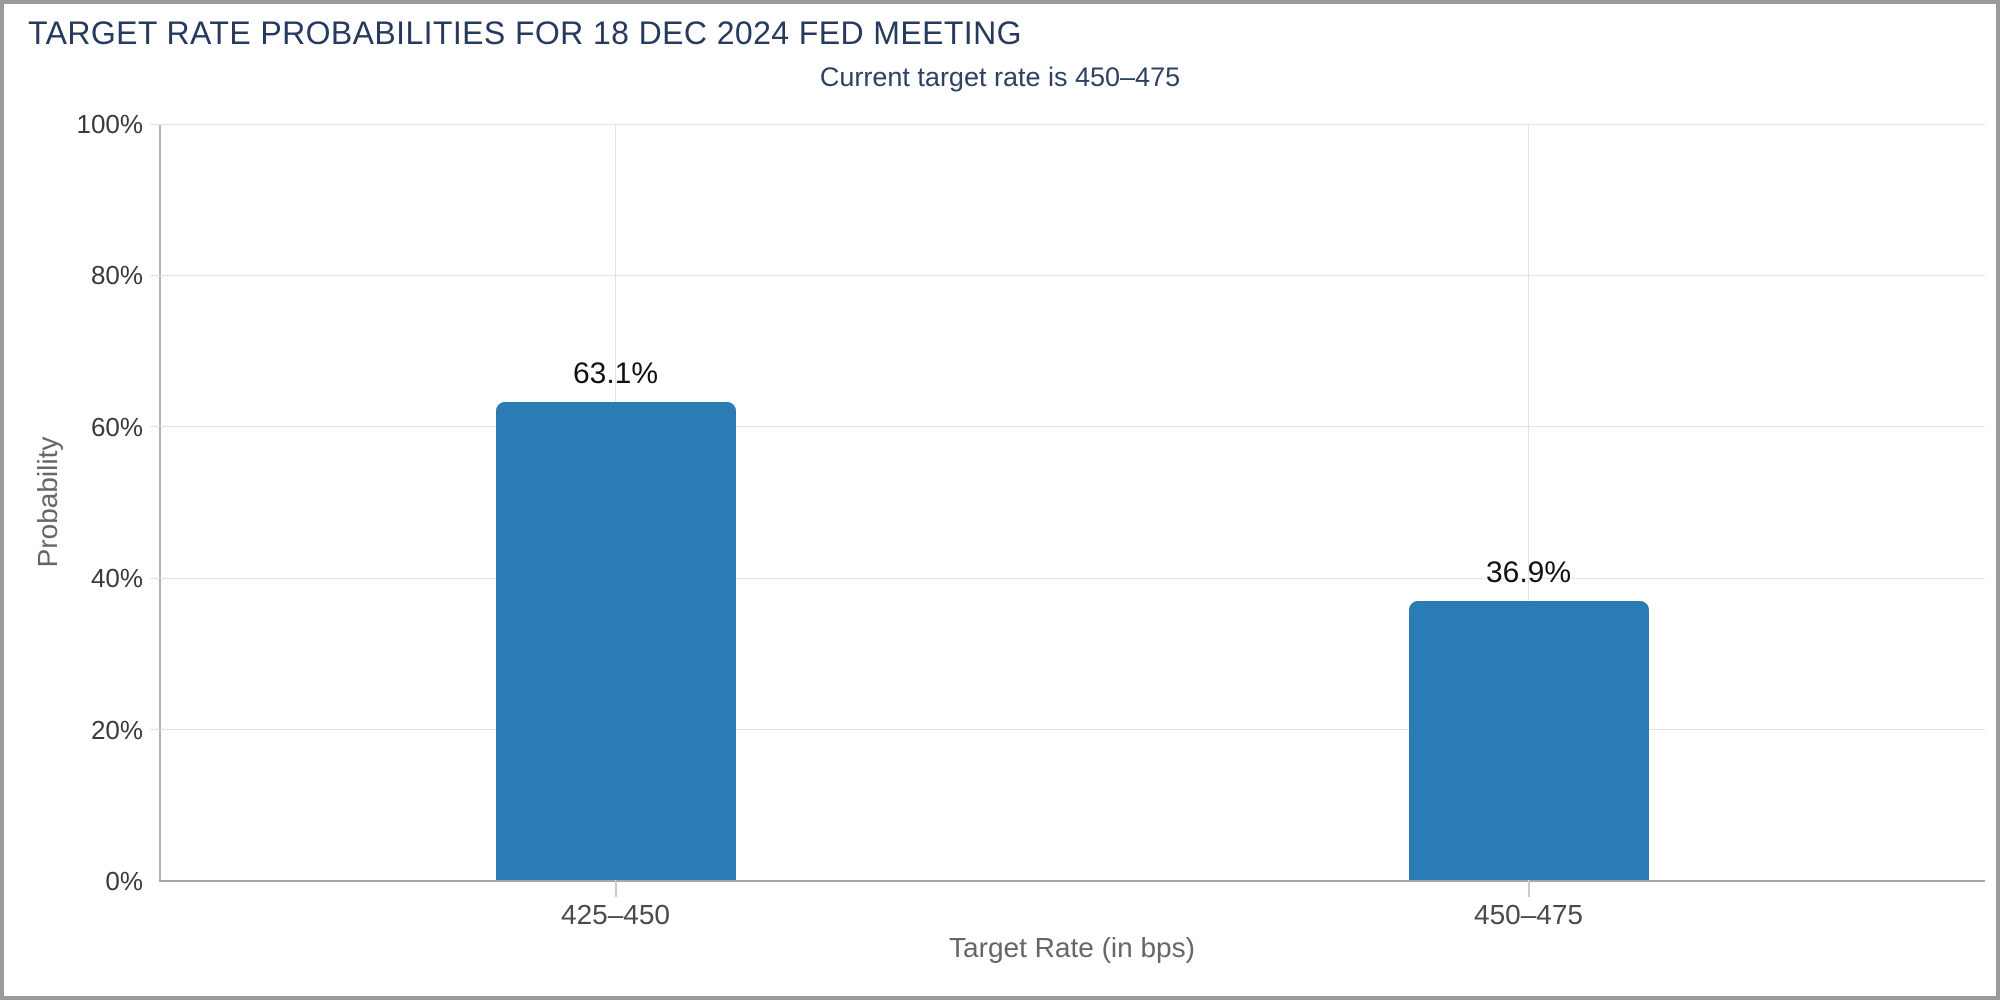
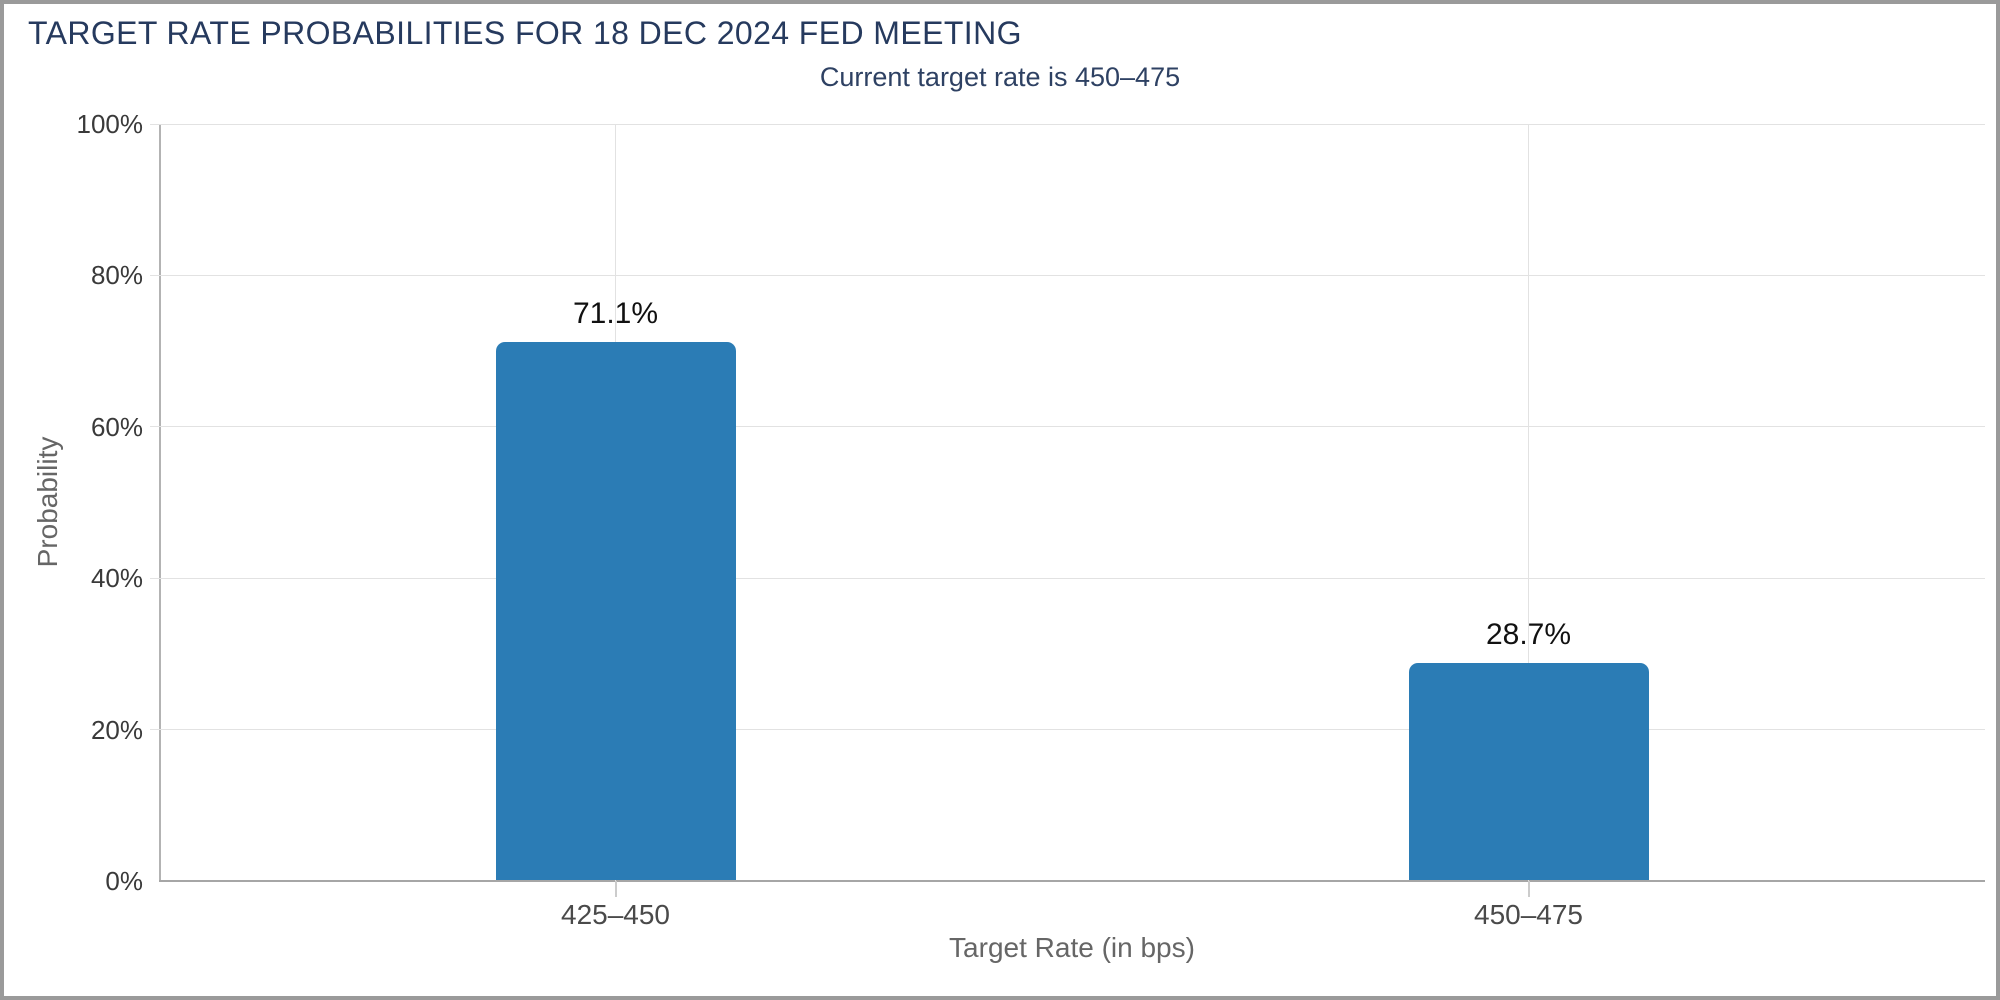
425–450: 63.1% -> 71.1%
450–475: 36.9% -> 28.7%
